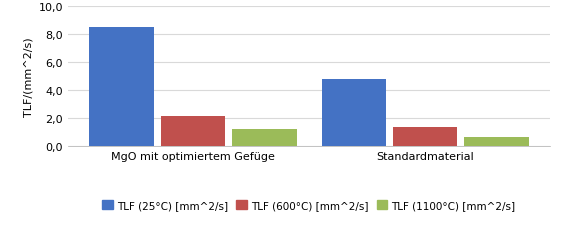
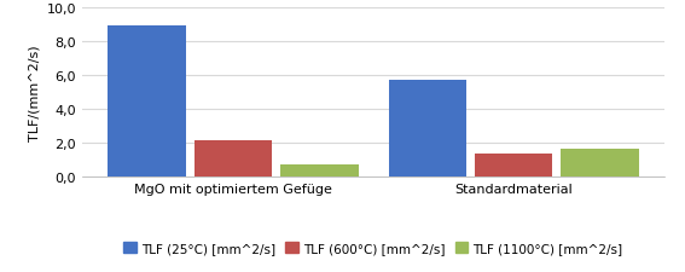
TLF (25°C) [mm^2/s]/MgO mit optimiertem Gefüge: 8,5 -> 8,9
TLF (1100°C) [mm^2/s]/MgO mit optimiertem Gefüge: 1,2 -> 0,7
TLF (25°C) [mm^2/s]/Standardmaterial: 4,8 -> 5,7
TLF (1100°C) [mm^2/s]/Standardmaterial: 0,7 -> 1,6
